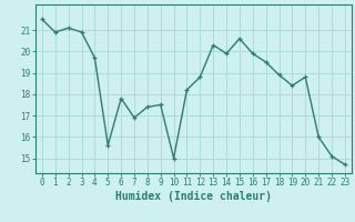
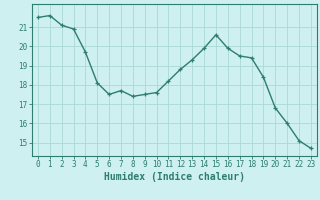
1: 20.9 -> 21.6
5: 15.6 -> 18.1
6: 17.8 -> 17.5
7: 16.9 -> 17.7
10: 15.0 -> 17.6
13: 20.3 -> 19.3
18: 18.9 -> 19.4
20: 18.8 -> 16.8
